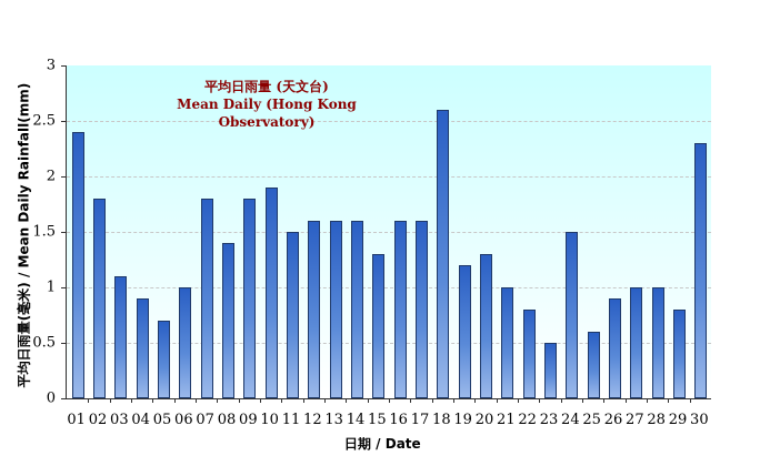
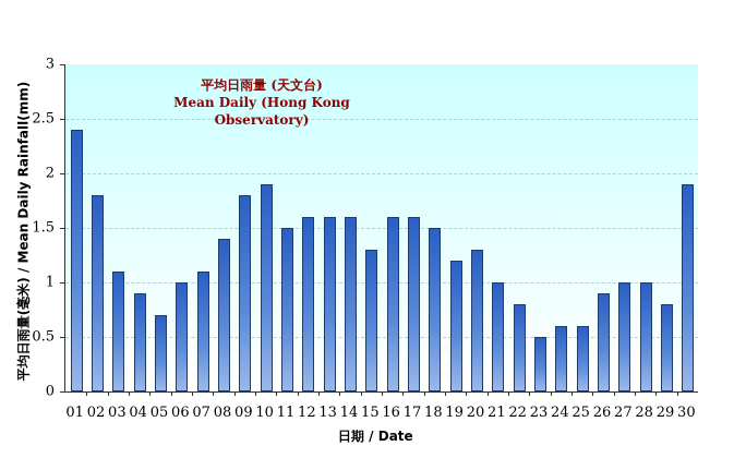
07: 1.8 -> 1.1
18: 2.6 -> 1.5
24: 1.5 -> 0.6
30: 2.3 -> 1.9
